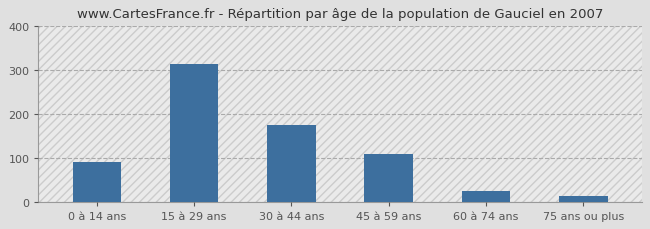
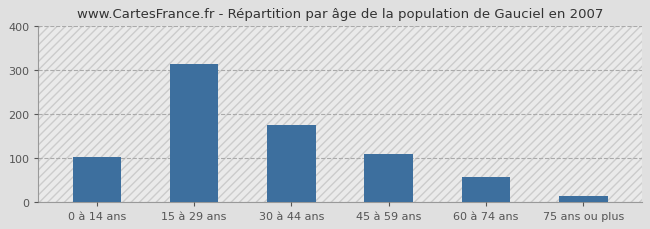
0 à 14 ans: 90 -> 102
60 à 74 ans: 25 -> 55
